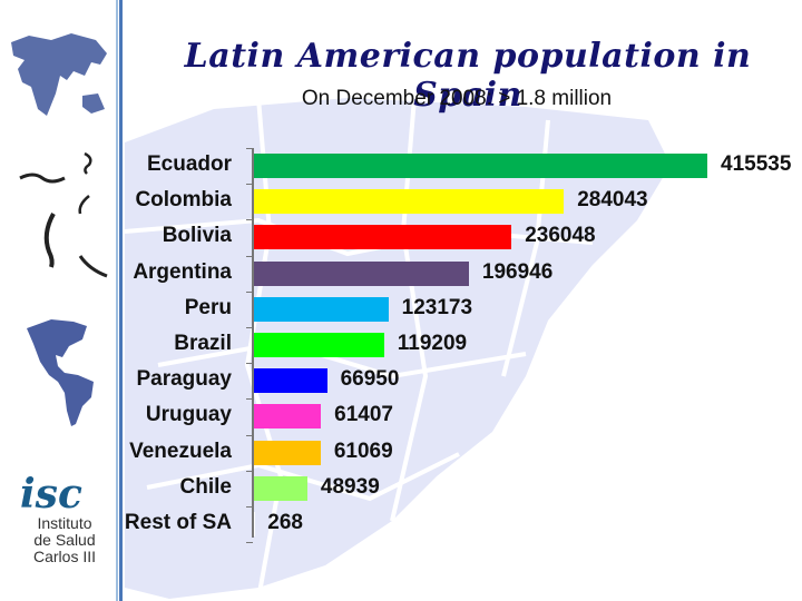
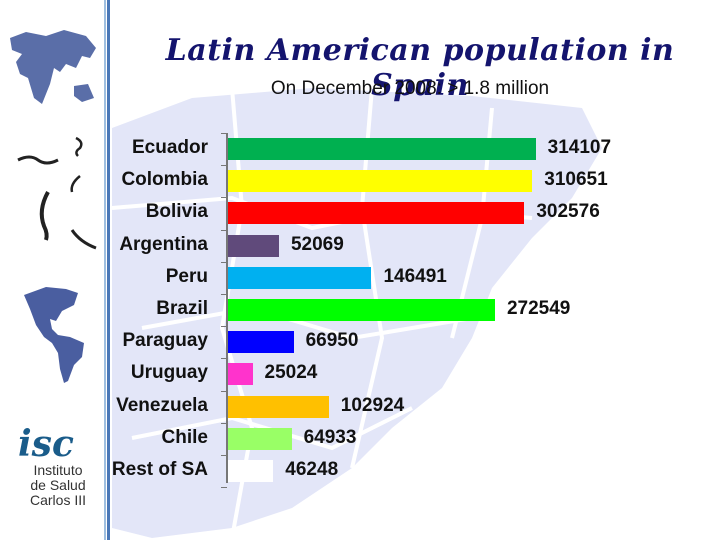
Ecuador: 415535 -> 314107
Colombia: 284043 -> 310651
Bolivia: 236048 -> 302576
Argentina: 196946 -> 52069
Peru: 123173 -> 146491
Brazil: 119209 -> 272549
Uruguay: 61407 -> 25024
Venezuela: 61069 -> 102924
Chile: 48939 -> 64933
Rest of SA: 268 -> 46248
